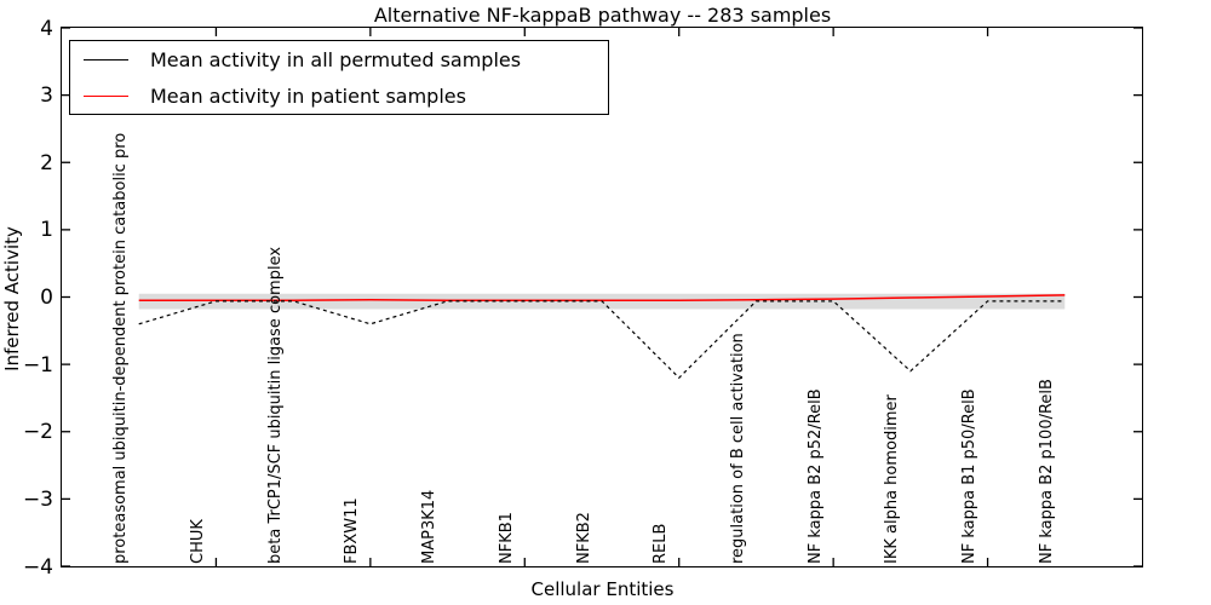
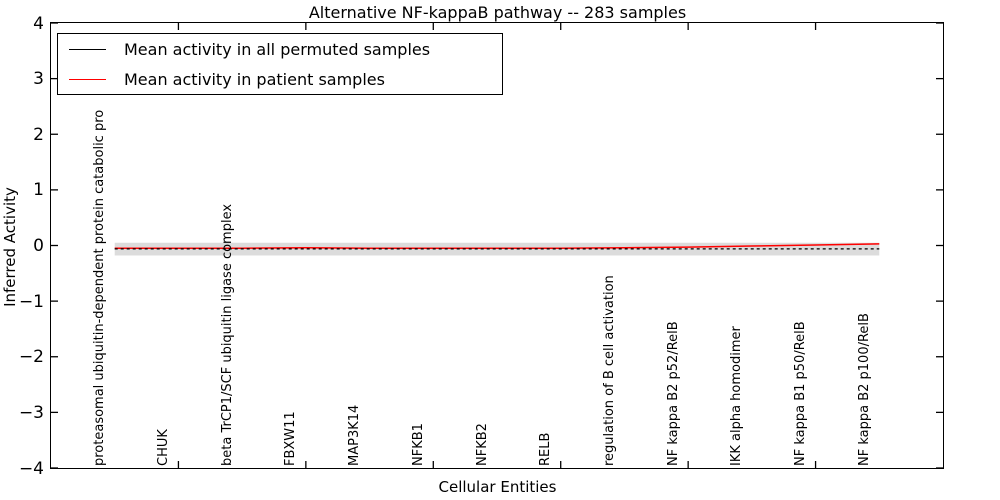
Mean activity in all permuted samples/proteasomal ubiquitin-dependent protein catabolic pro: -0.4 -> -0.1
Mean activity in all permuted samples/FBXW11: -0.4 -> -0.1
Mean activity in all permuted samples/RELB: -1.2 -> -0.1
Mean activity in all permuted samples/IKK alpha homodimer: -1.1 -> -0.1
